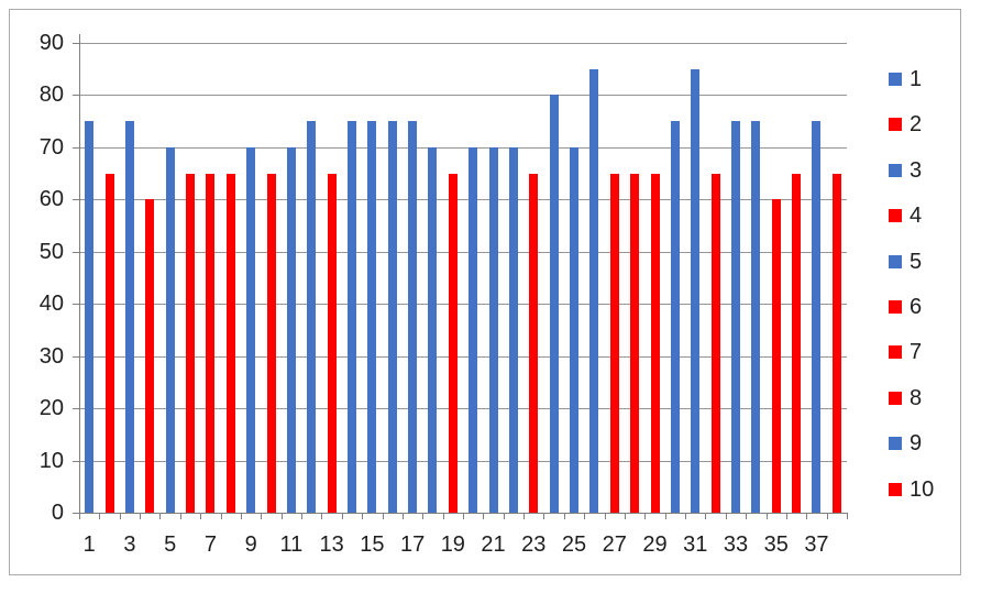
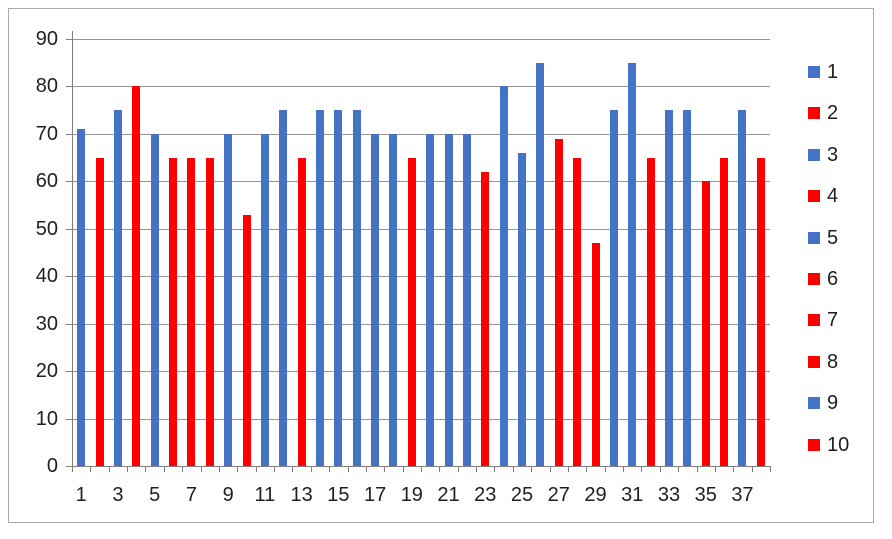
1: 75 -> 71
4: 60 -> 80
10: 65 -> 53
17: 75 -> 70
23: 65 -> 62
25: 70 -> 66
27: 65 -> 69
29: 65 -> 47
